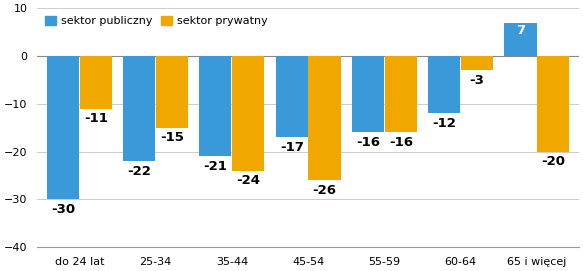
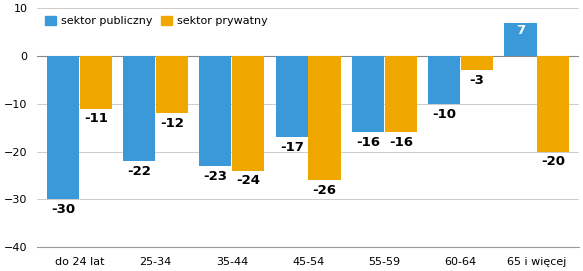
sektor prywatny/25-34: -15 -> -12
sektor publiczny/35-44: -21 -> -23
sektor publiczny/60-64: -12 -> -10
